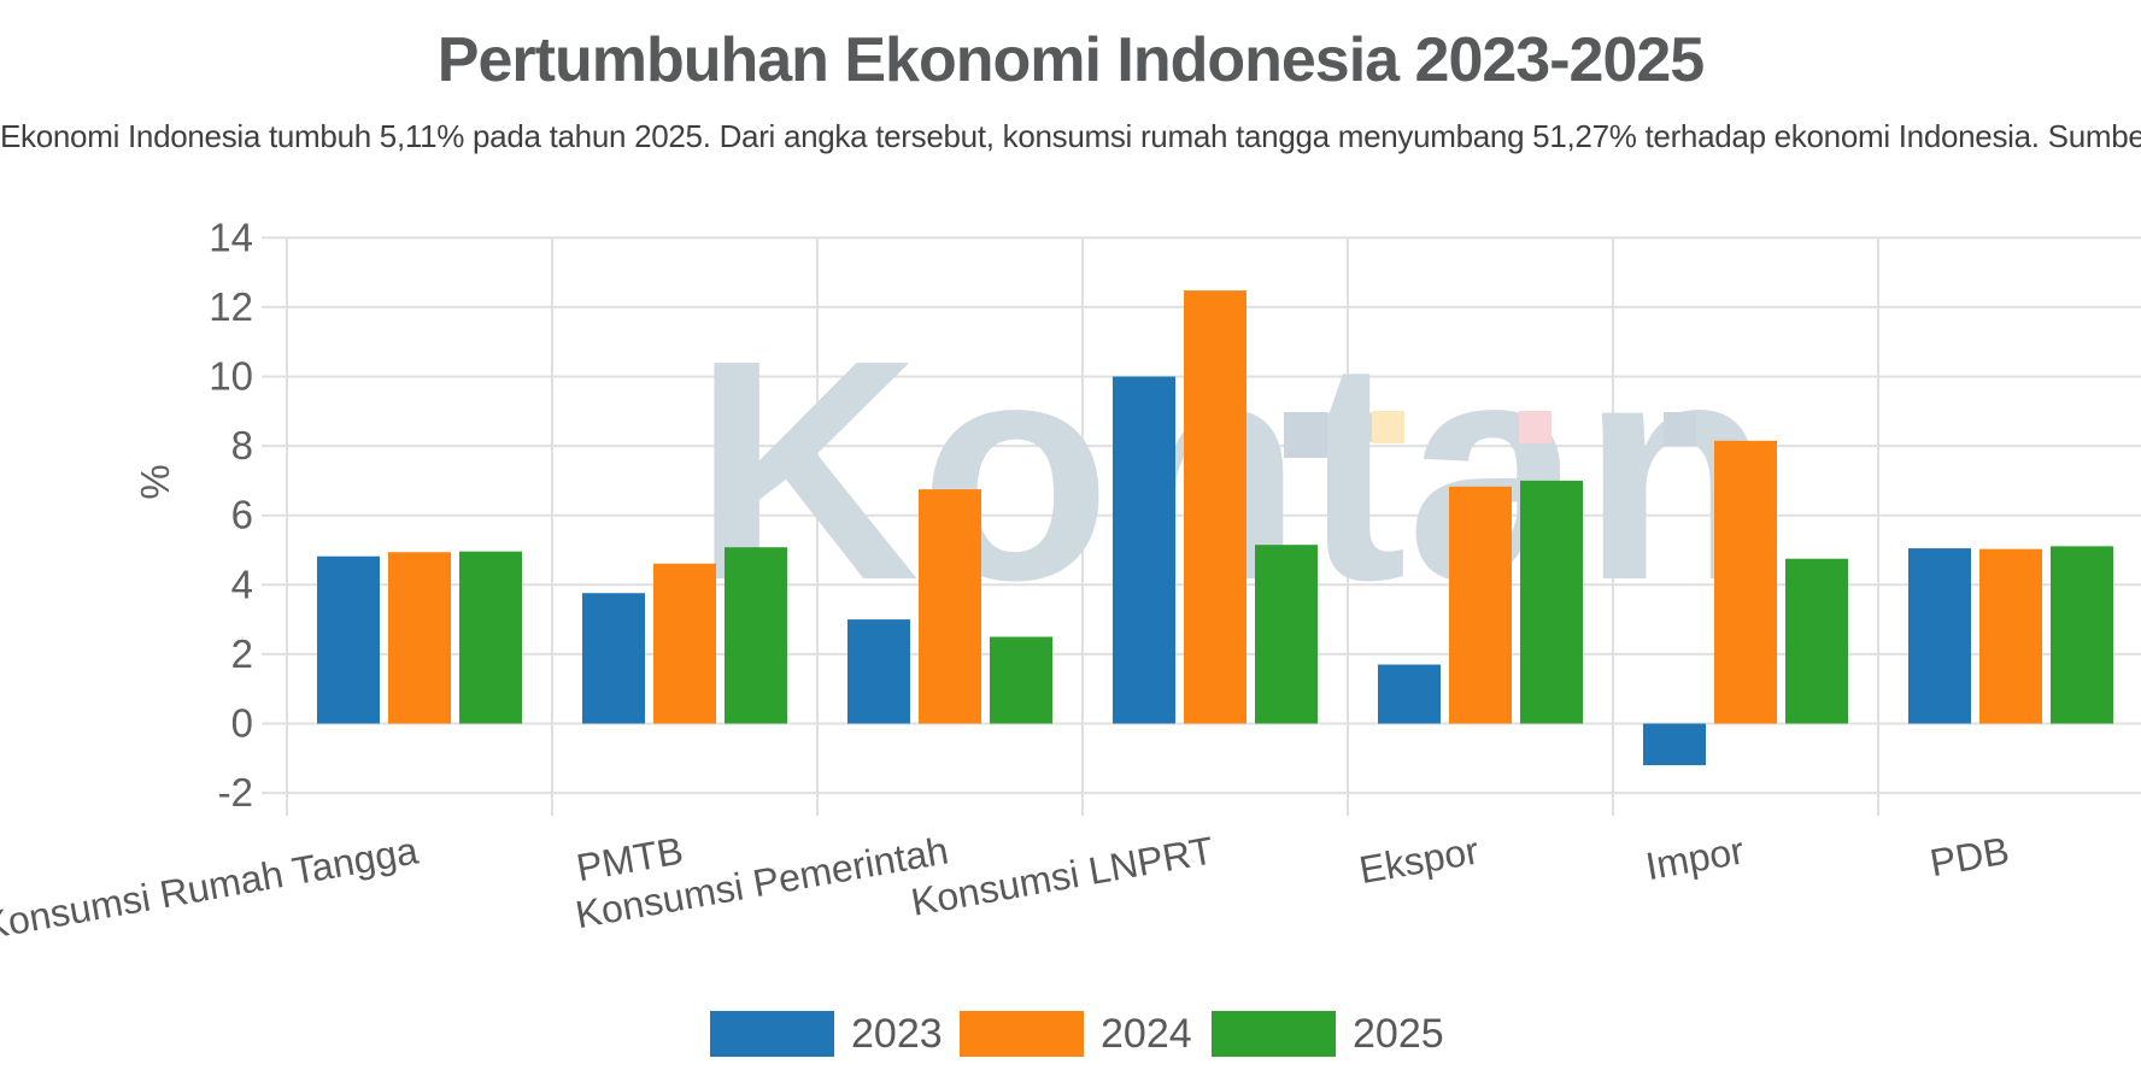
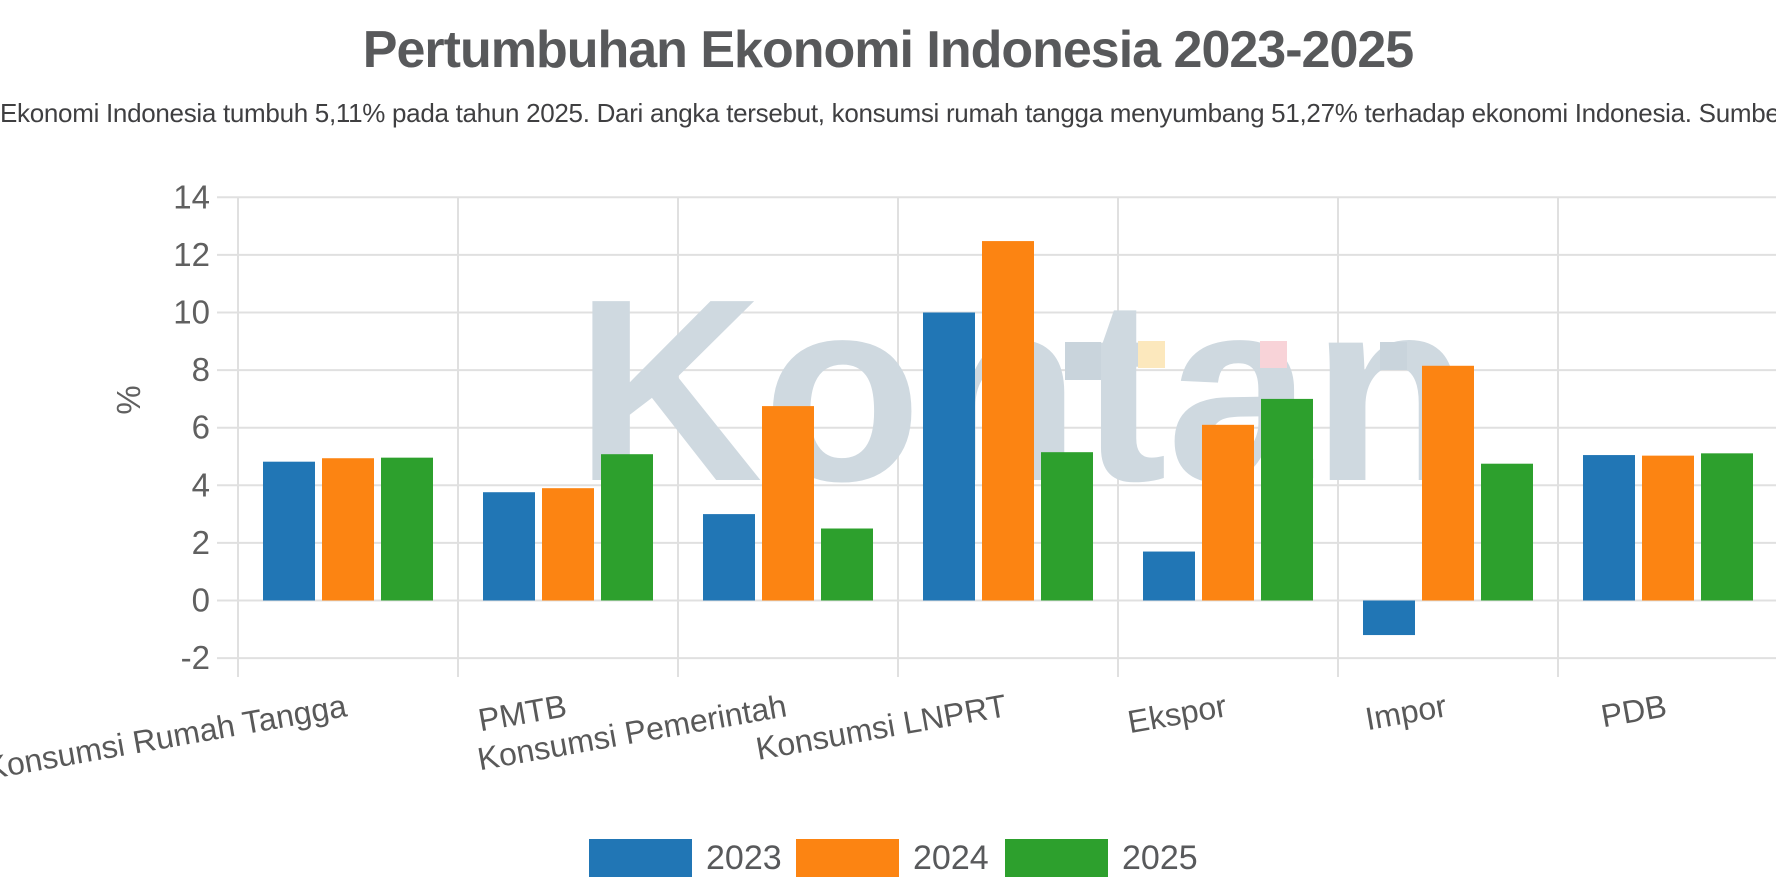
2024/PMTB: 4.6 -> 3.9
2024/Ekspor: 6.8 -> 6.1
